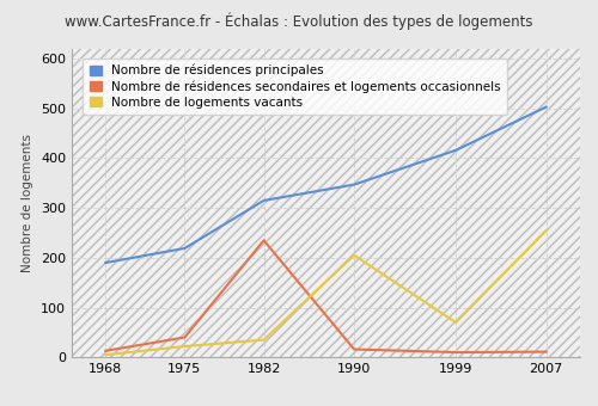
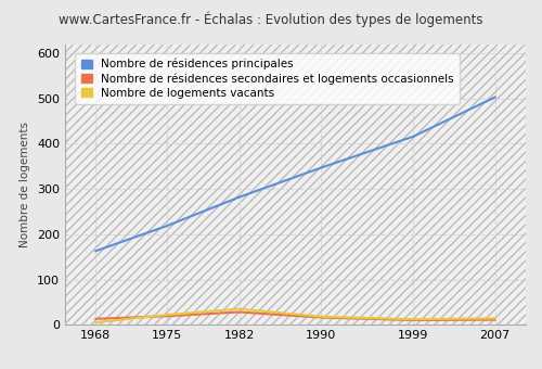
Nombre de résidences principales/1968: 190 -> 163
Nombre de résidences secondaires et logements occasionnels/1975: 40 -> 19
Nombre de résidences principales/1982: 315 -> 282
Nombre de résidences secondaires et logements occasionnels/1982: 235 -> 28
Nombre de logements vacants/1990: 205 -> 18
Nombre de logements vacants/1999: 70 -> 12
Nombre de logements vacants/2007: 255 -> 14
